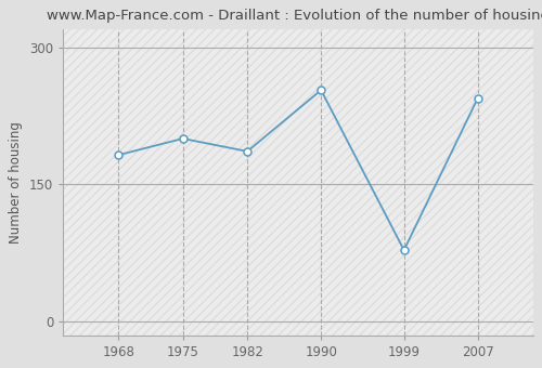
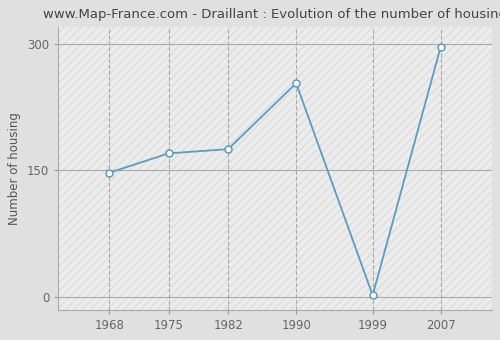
1968: 182 -> 147
1975: 200 -> 170
1982: 186 -> 175
1999: 78 -> 2
2007: 244 -> 296
